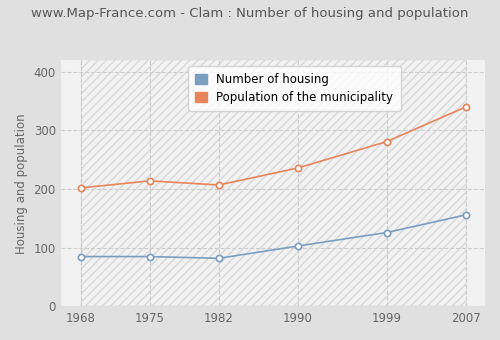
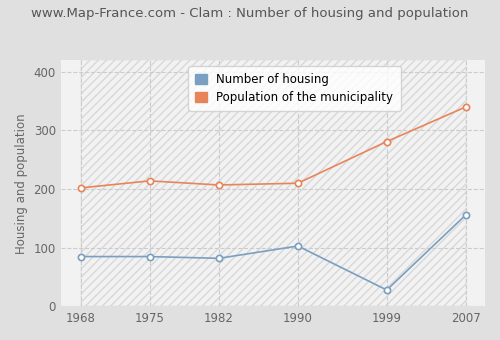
Population of the municipality/1990: 236 -> 210
Number of housing/1999: 126 -> 28
